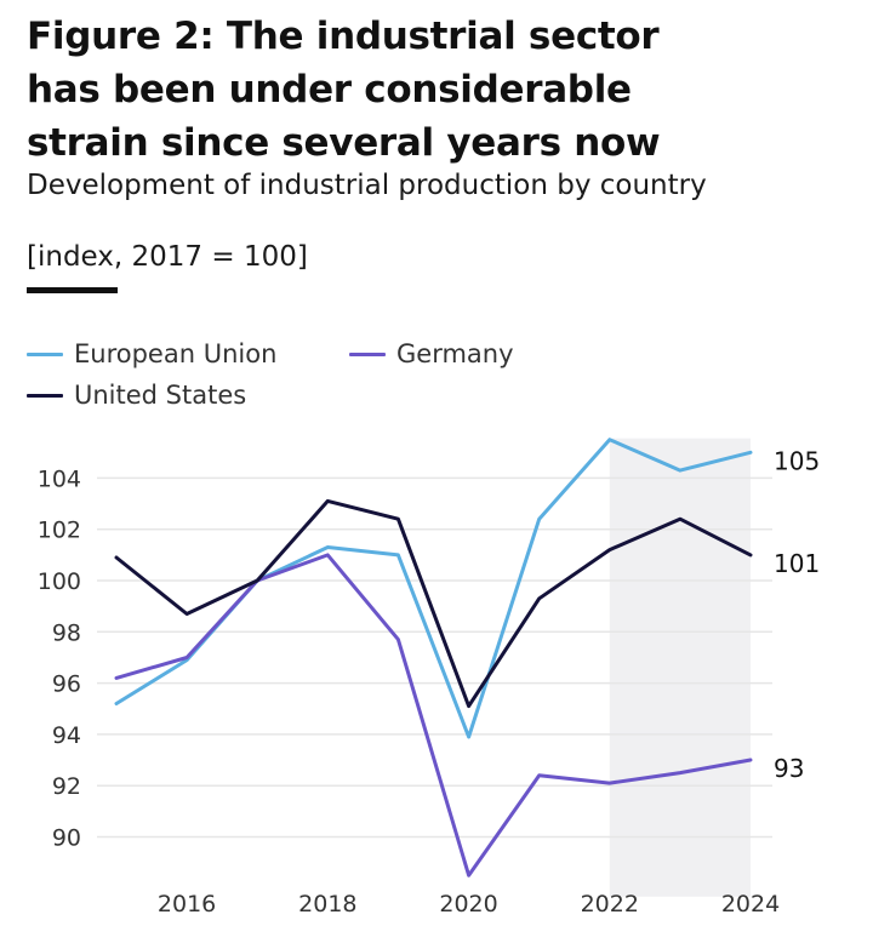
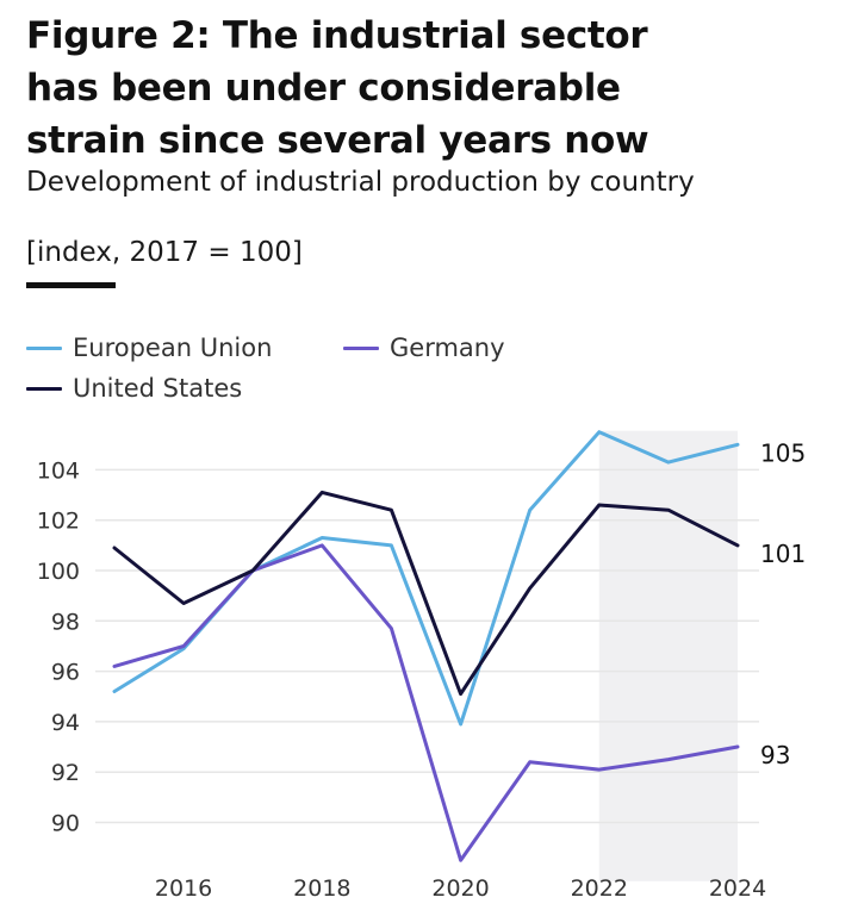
United States/2022: 101.2 -> 102.6
